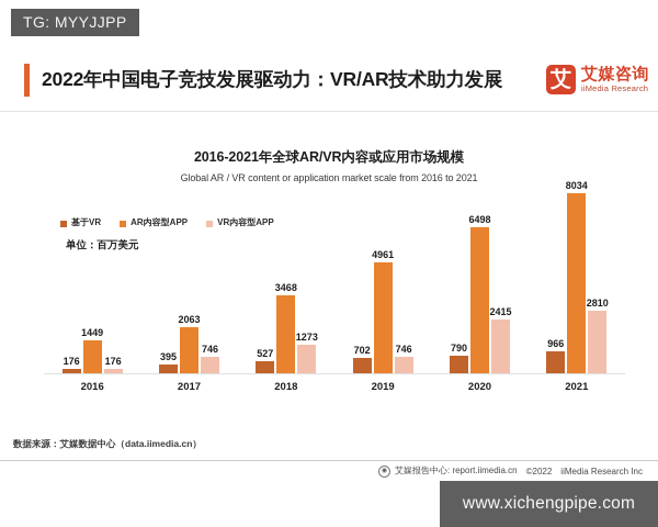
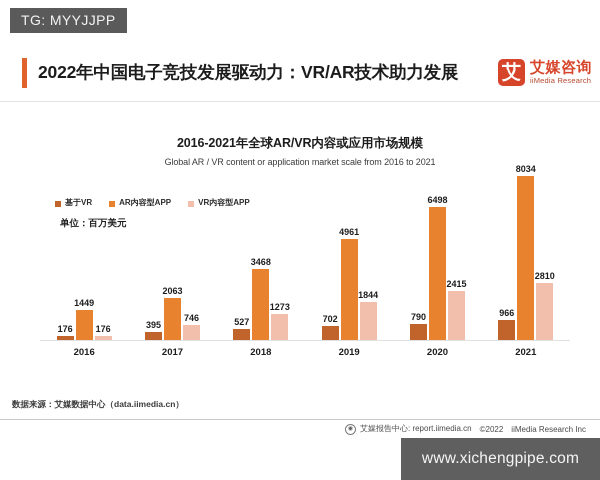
VR内容型APP/2019: 746 -> 1844
